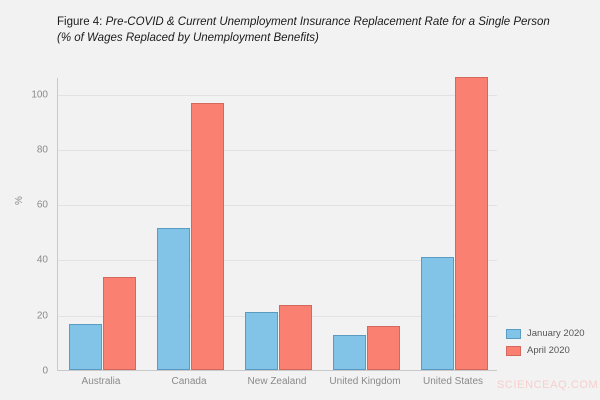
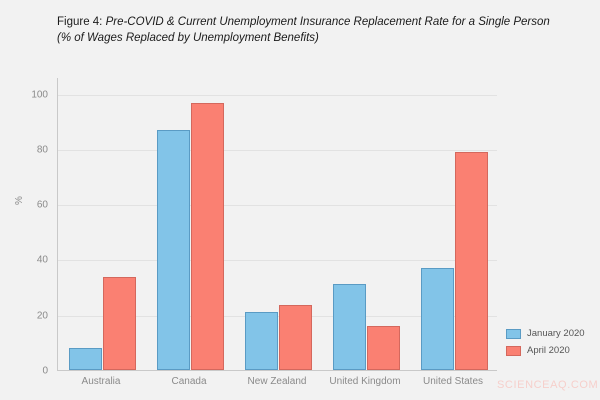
January 2020/Australia: 16 -> 8
January 2020/Canada: 52 -> 87
January 2020/United Kingdom: 12 -> 31
January 2020/United States: 41 -> 37
April 2020/United States: 106 -> 79
